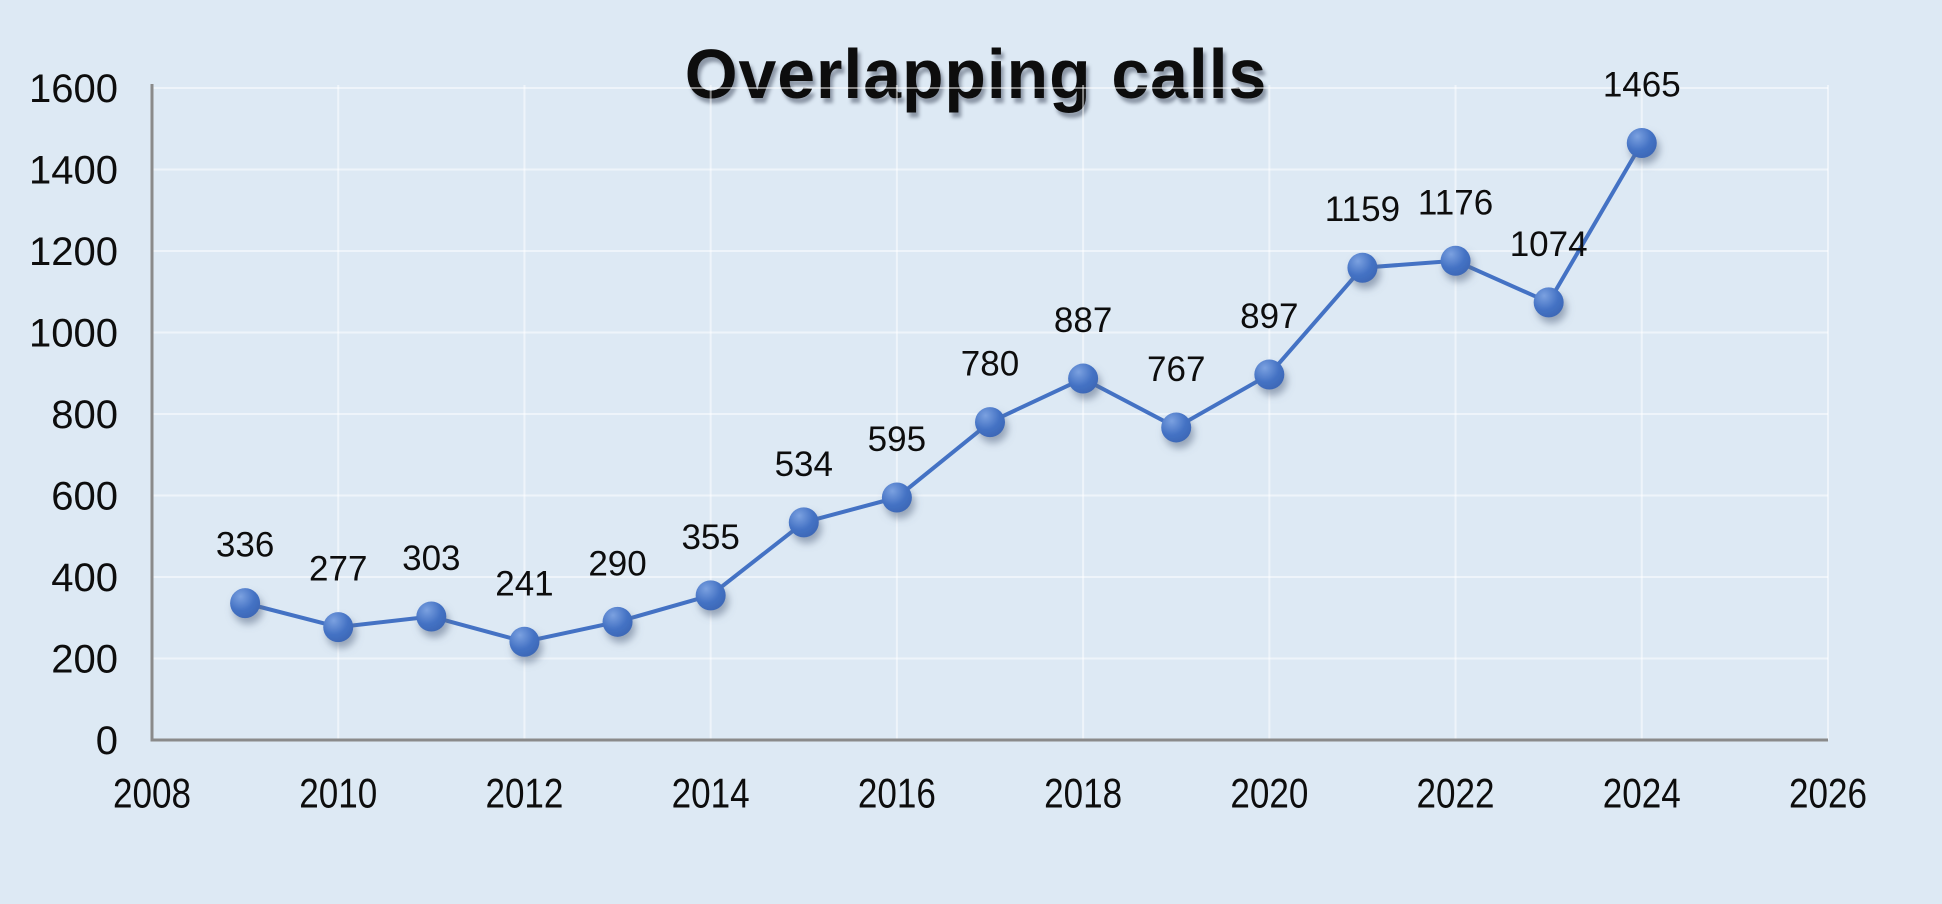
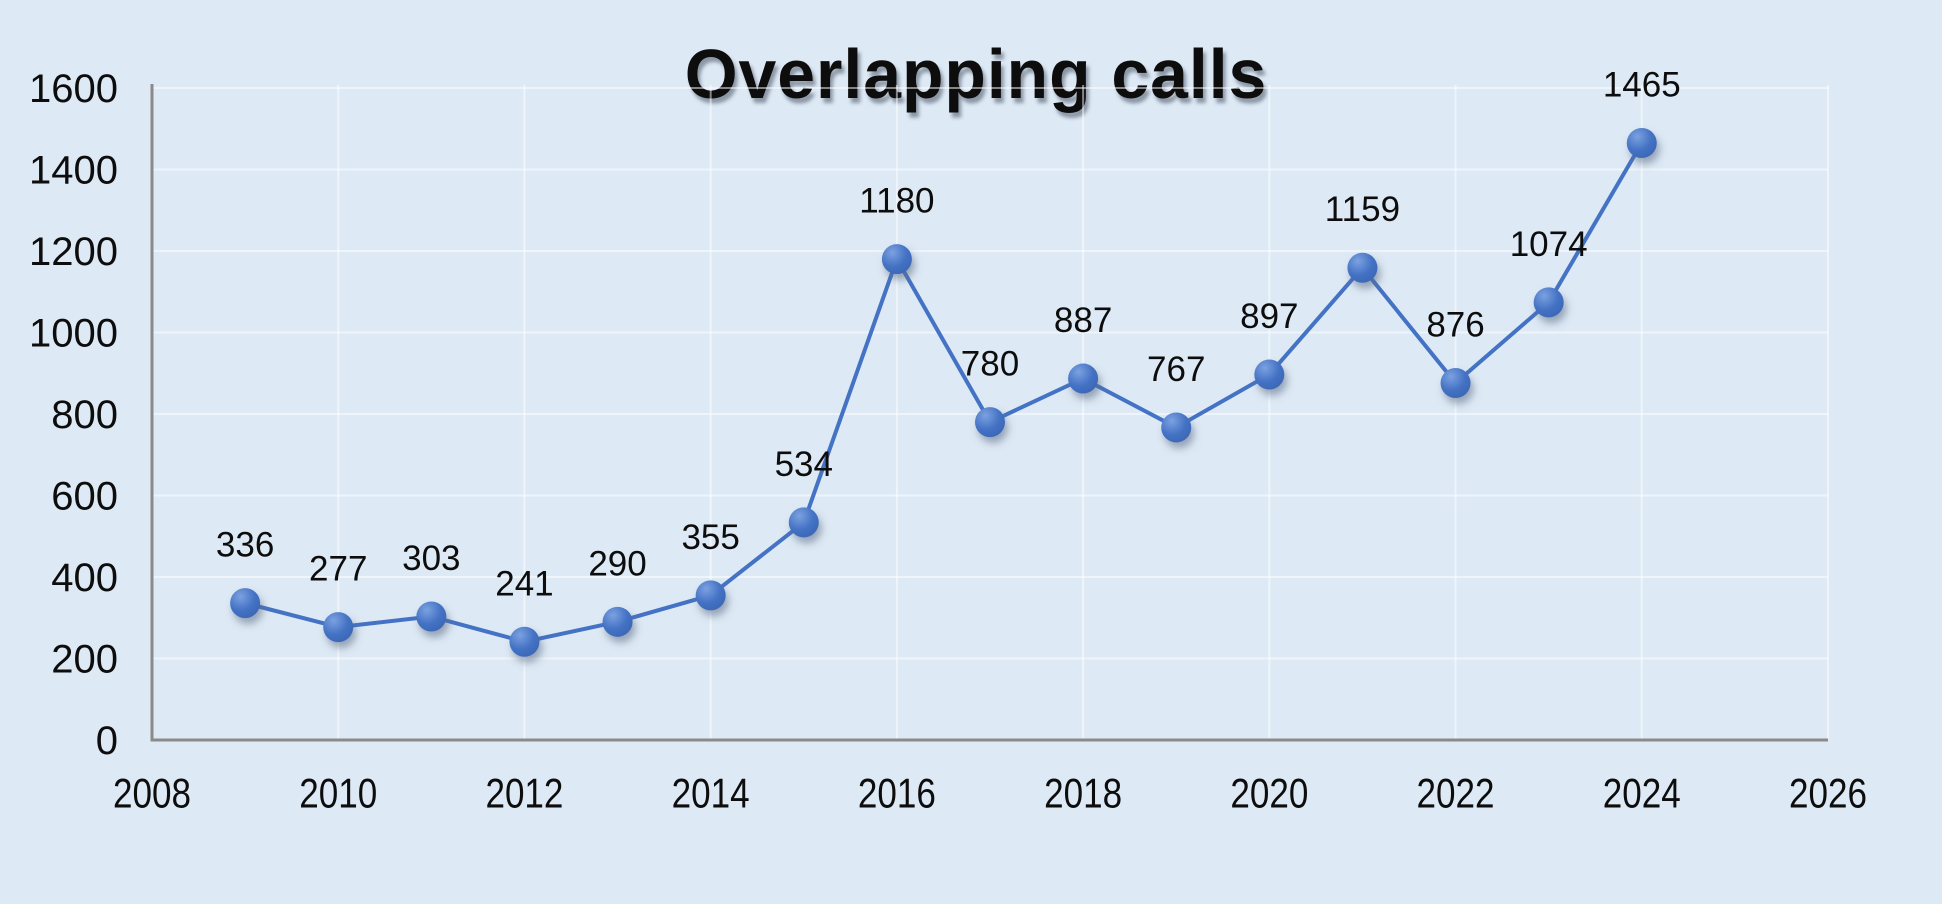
2016: 595 -> 1180
2022: 1176 -> 876
